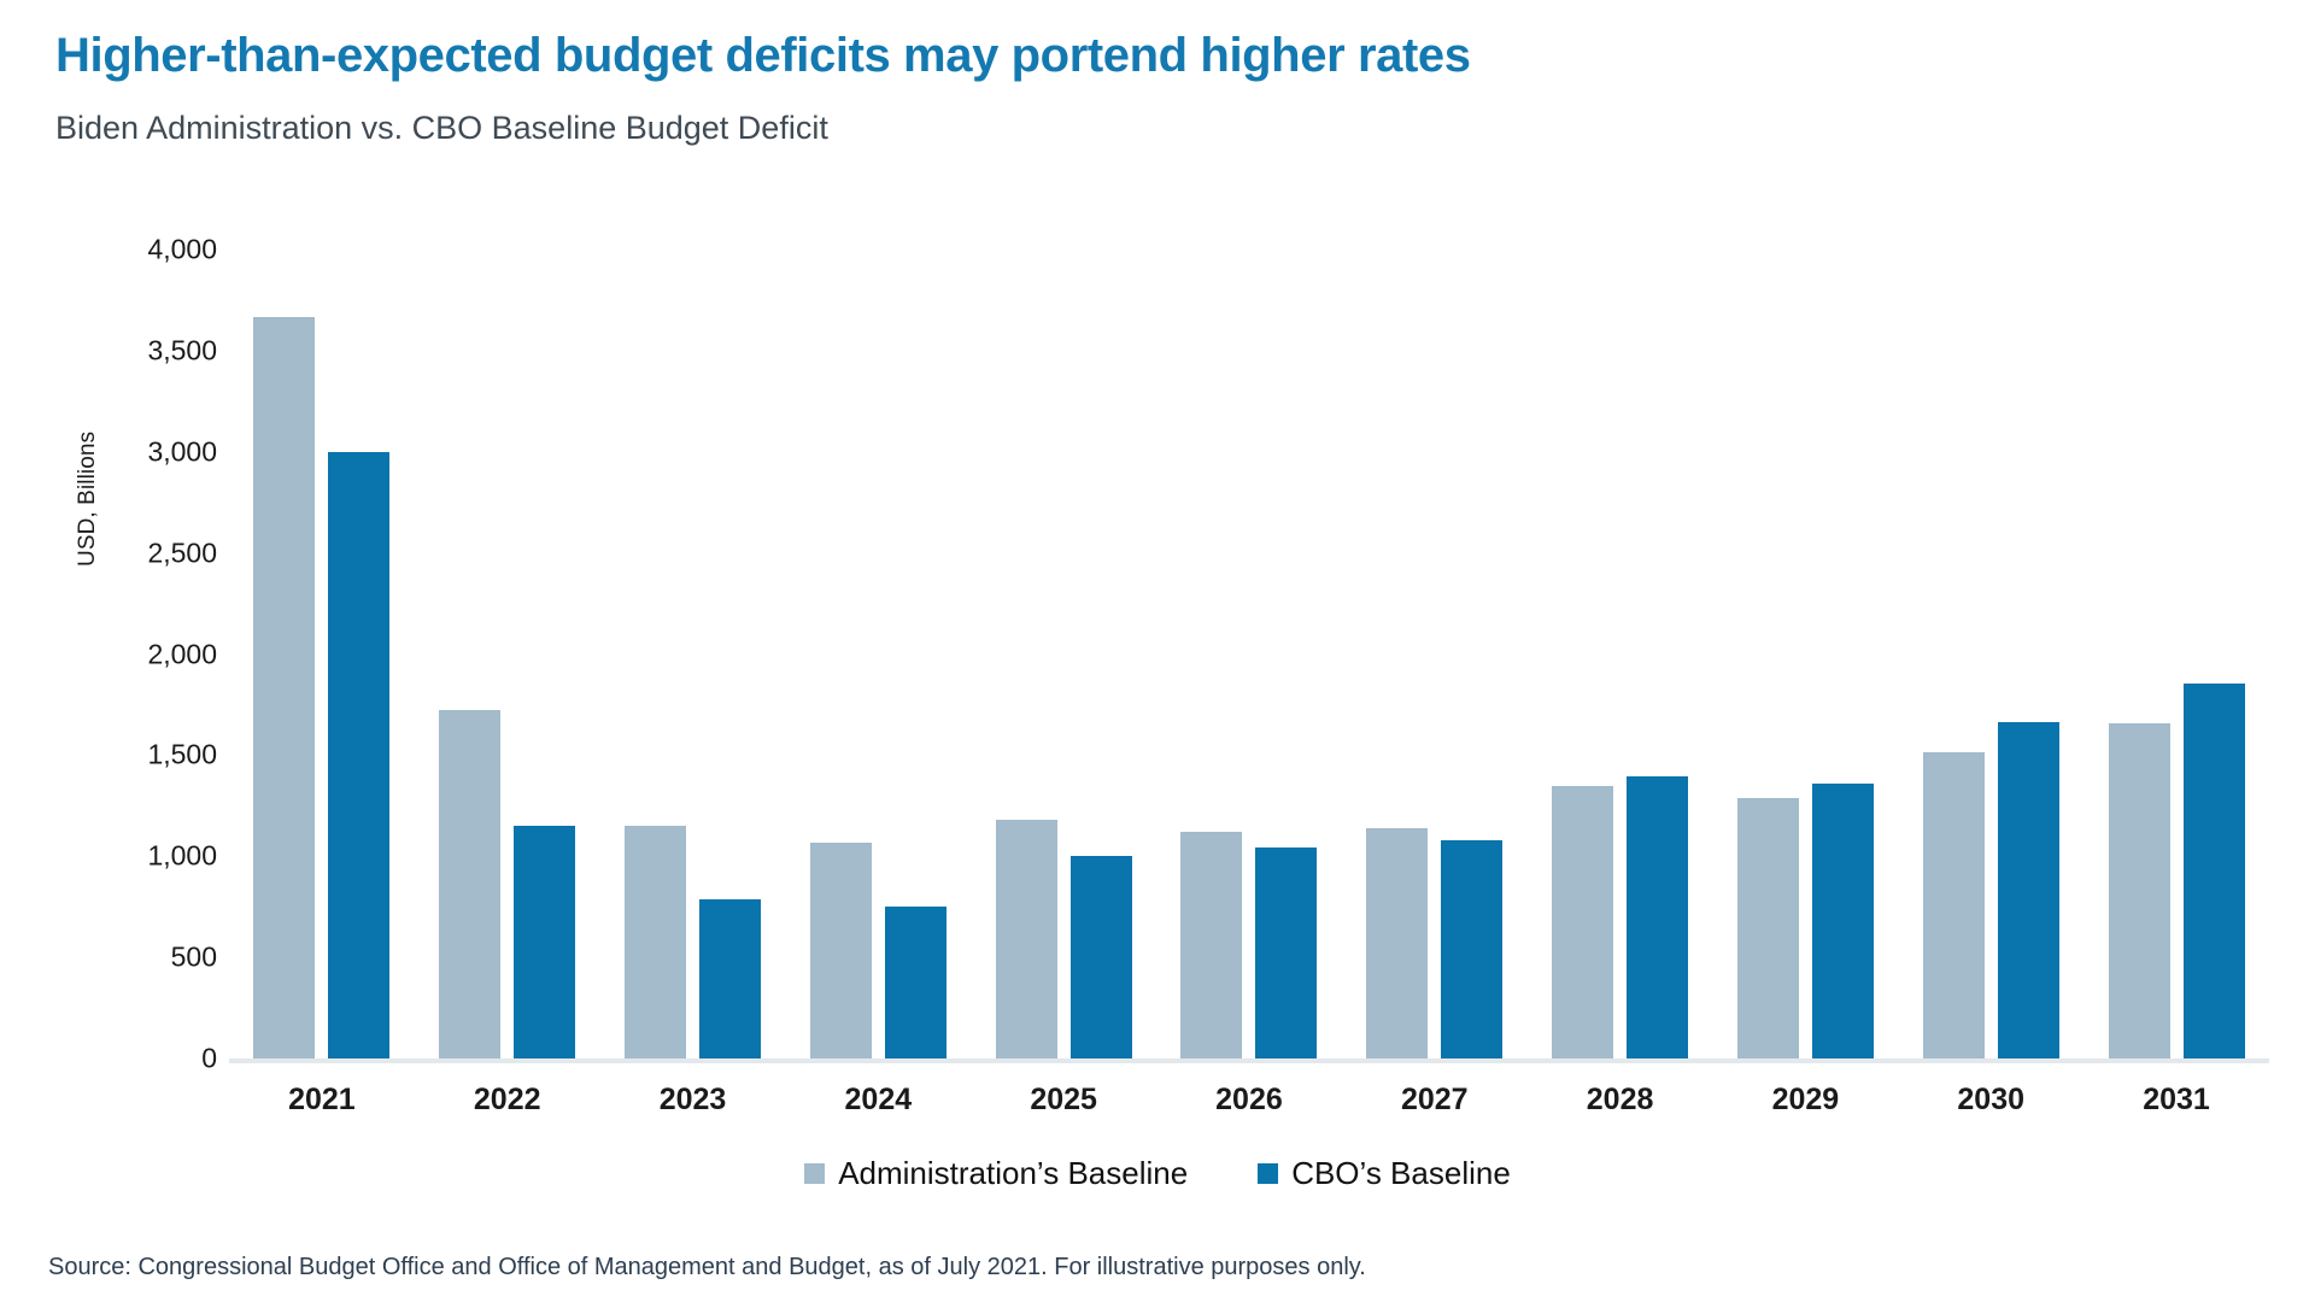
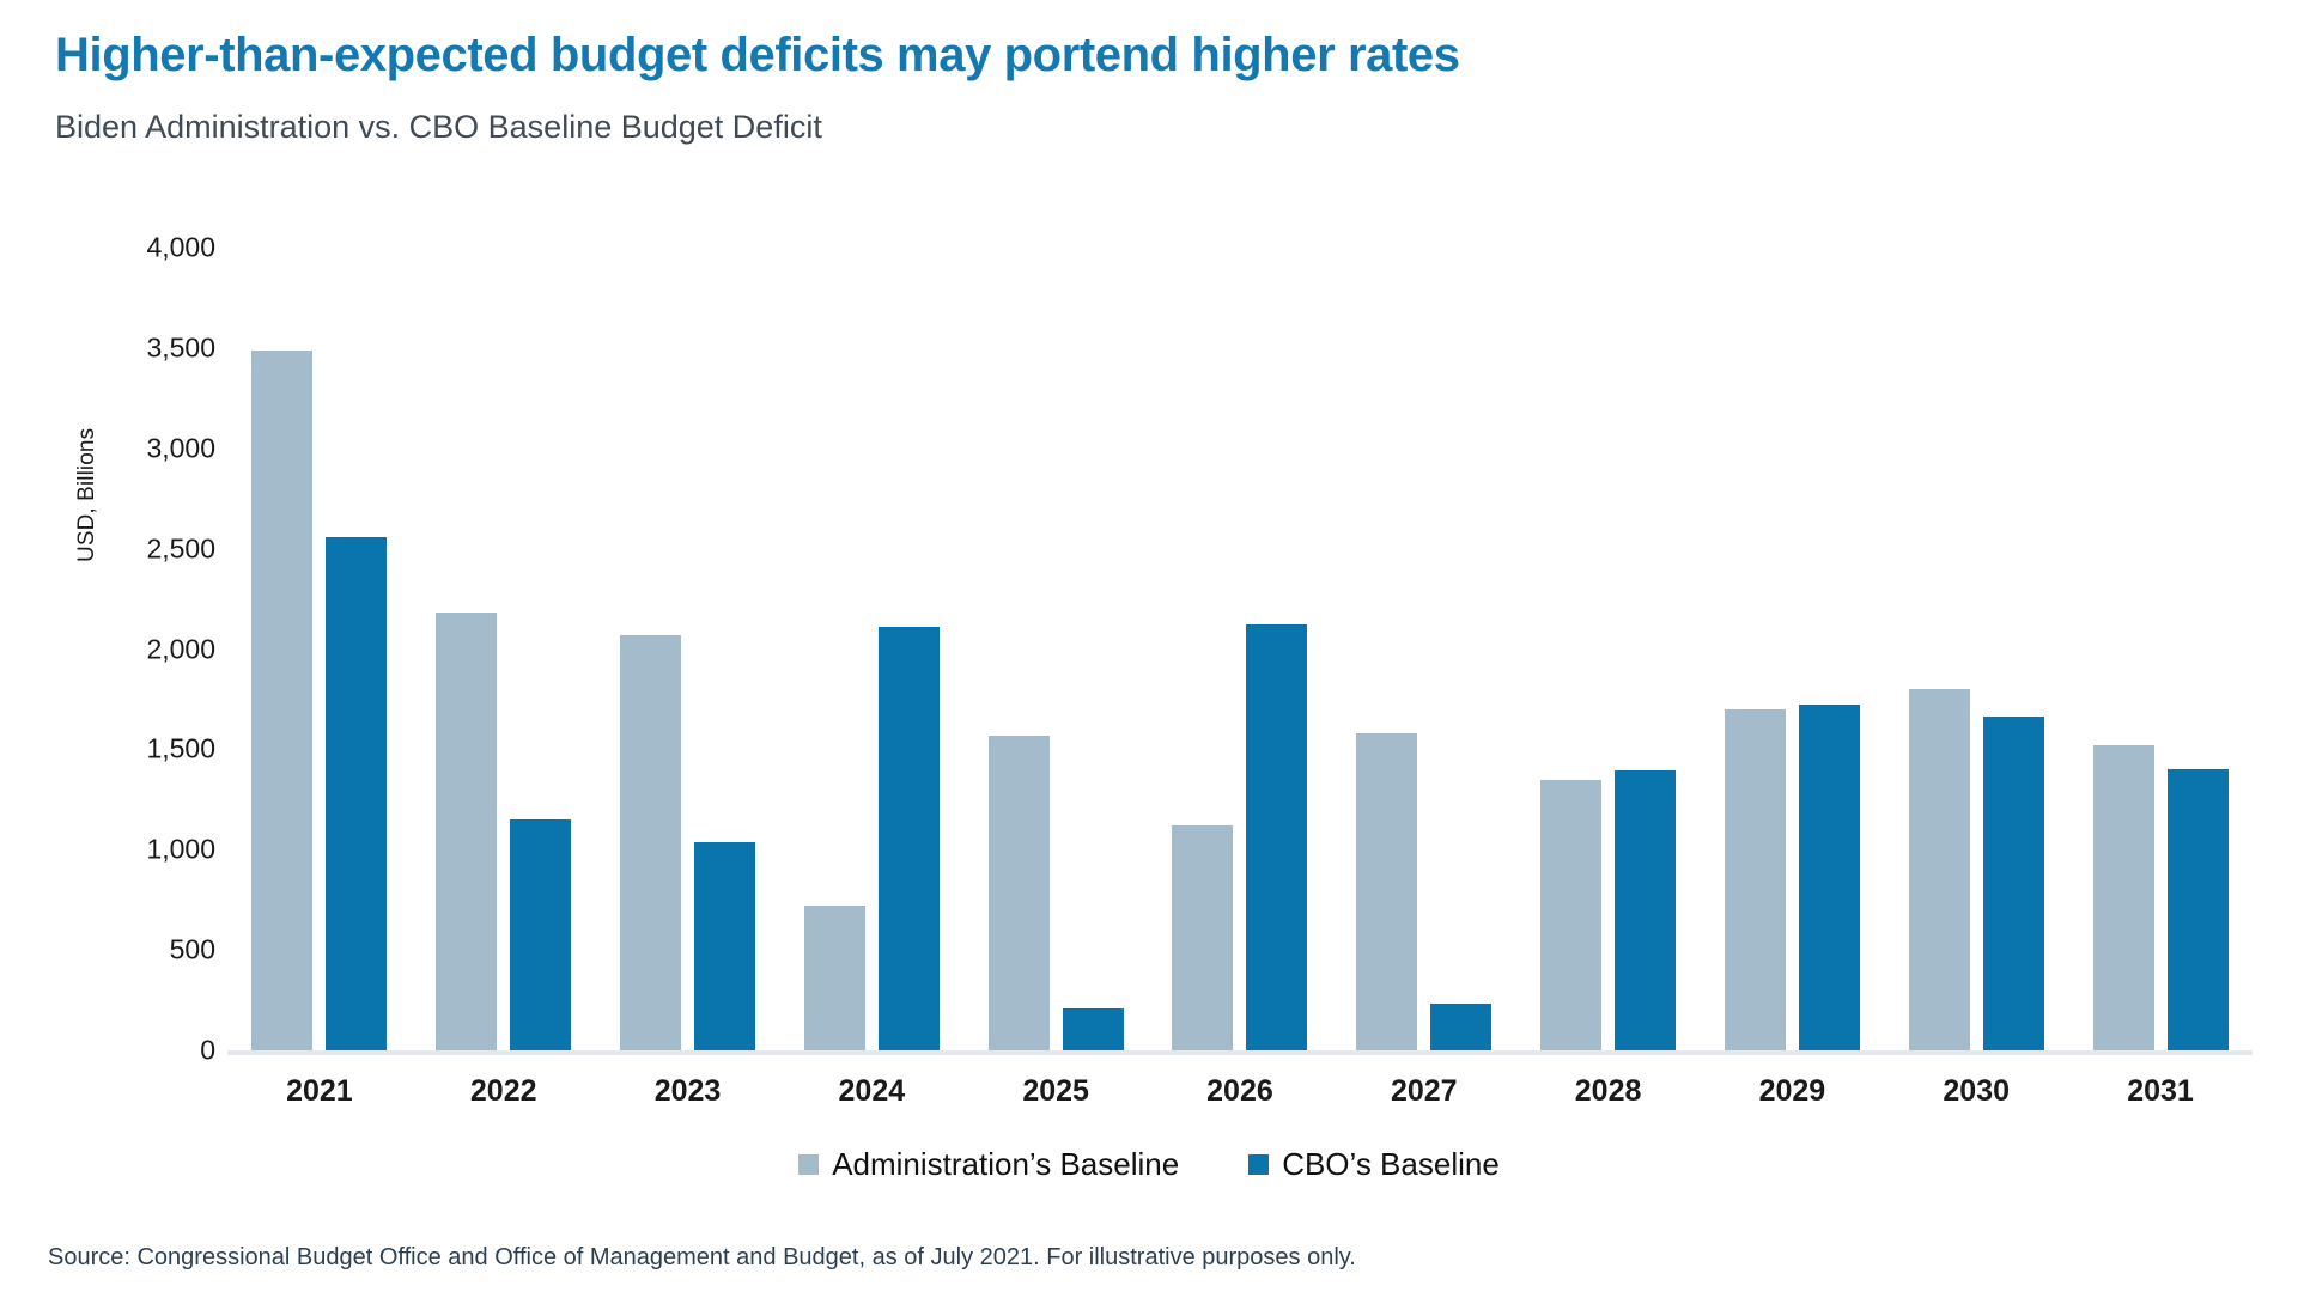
Administration’s Baseline/2021: 3670 -> 3490
CBO’s Baseline/2021: 3000 -> 2560
Administration’s Baseline/2022: 1720 -> 2180
Administration’s Baseline/2023: 1150 -> 2070
CBO’s Baseline/2023: 790 -> 1040
Administration’s Baseline/2024: 1070 -> 720
CBO’s Baseline/2024: 750 -> 2110
Administration’s Baseline/2025: 1180 -> 1570
CBO’s Baseline/2025: 1000 -> 210
CBO’s Baseline/2026: 1040 -> 2120
Administration’s Baseline/2027: 1140 -> 1580
CBO’s Baseline/2027: 1080 -> 230
Administration’s Baseline/2029: 1290 -> 1700
CBO’s Baseline/2029: 1360 -> 1720
Administration’s Baseline/2030: 1520 -> 1800
Administration’s Baseline/2031: 1660 -> 1520
CBO’s Baseline/2031: 1860 -> 1400
